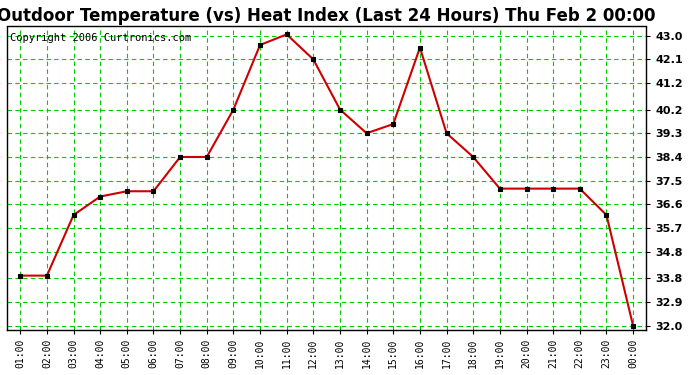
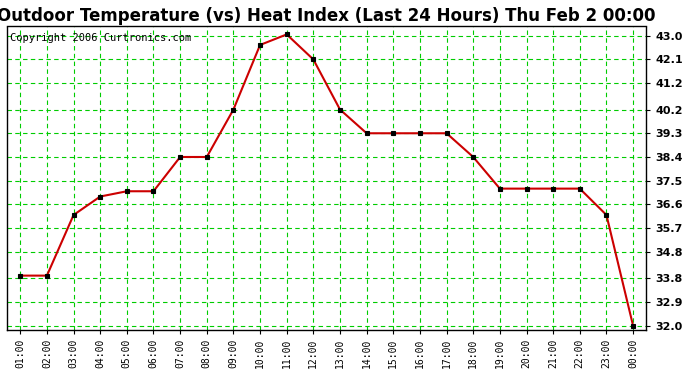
15:00: 39.65 -> 39.30
16:00: 42.55 -> 39.30
